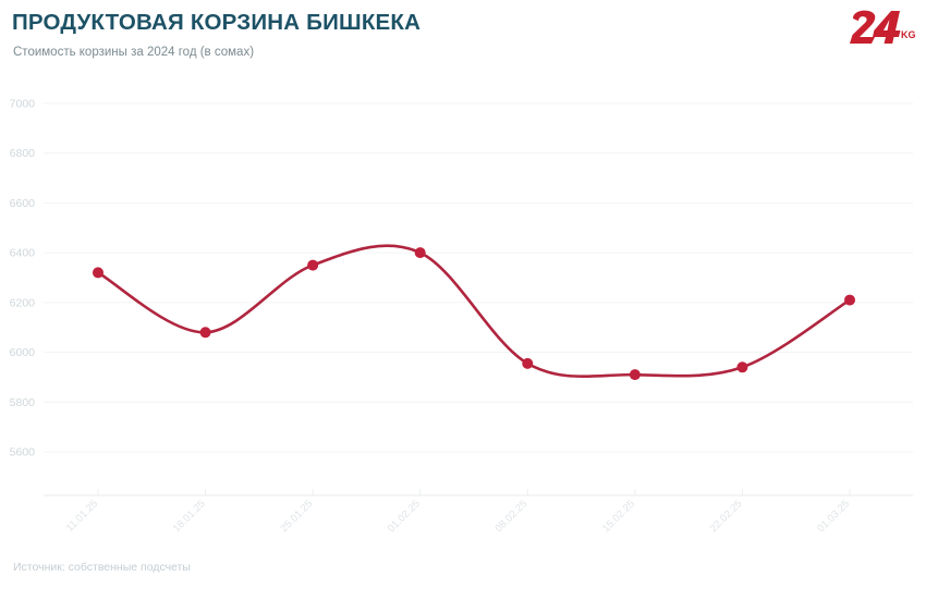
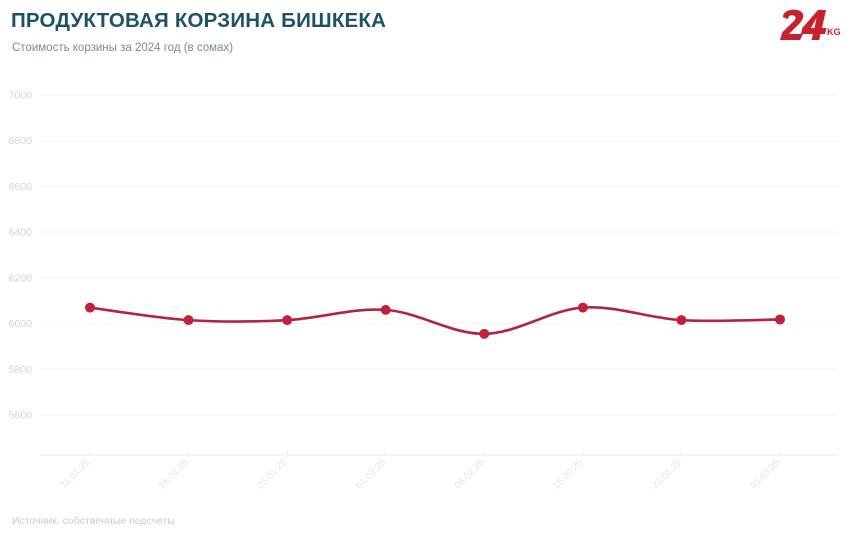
11.01.25: 6320 -> 6070
18.01.25: 6080 -> 6020
25.01.25: 6350 -> 6020
01.02.25: 6400 -> 6060
15.02.25: 5910 -> 6070
22.02.25: 5940 -> 6020
01.03.25: 6210 -> 6020
